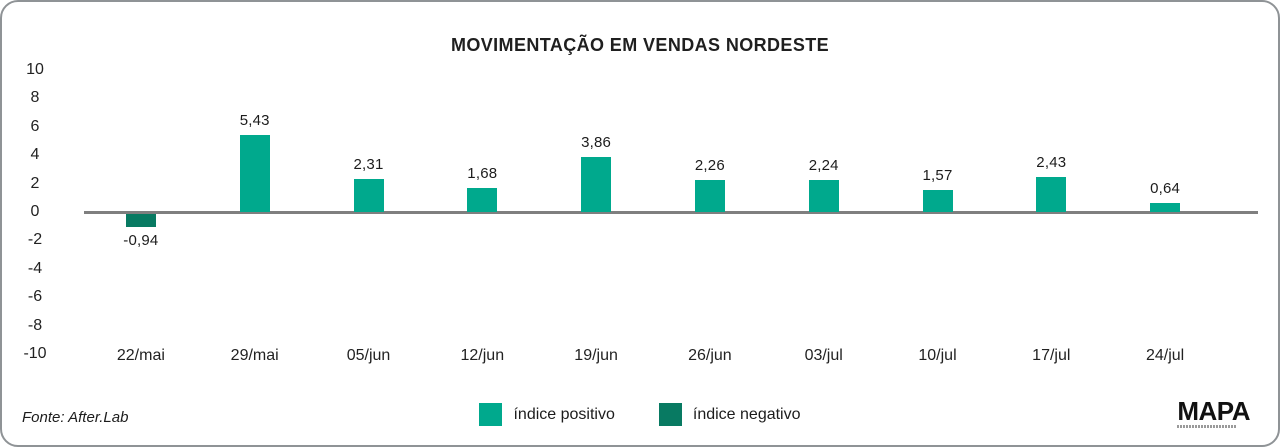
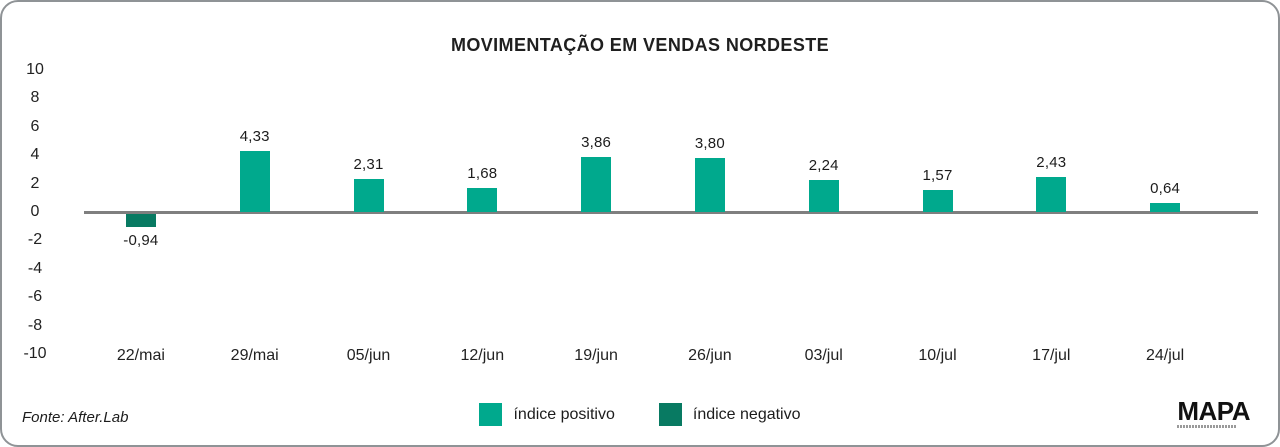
29/mai: 5,43 -> 4,33
26/jun: 2,26 -> 3,80
